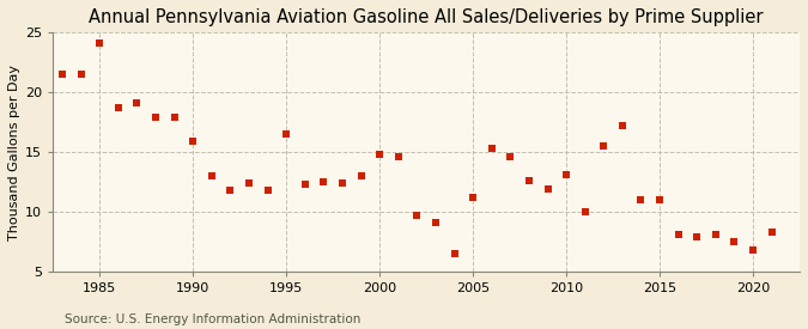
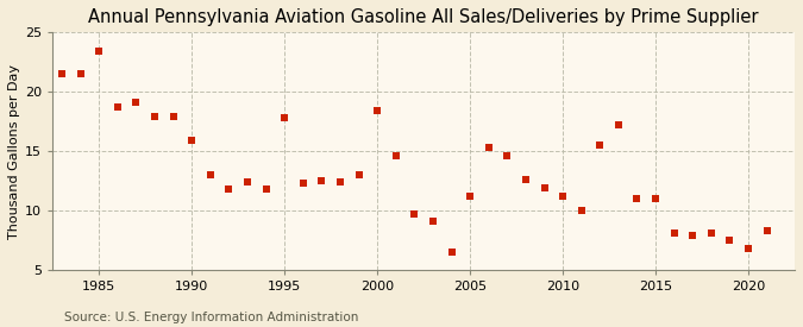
1985: 24.1 -> 23.4
1995: 16.5 -> 17.8
2000: 14.8 -> 18.4
2010: 13.1 -> 11.2
